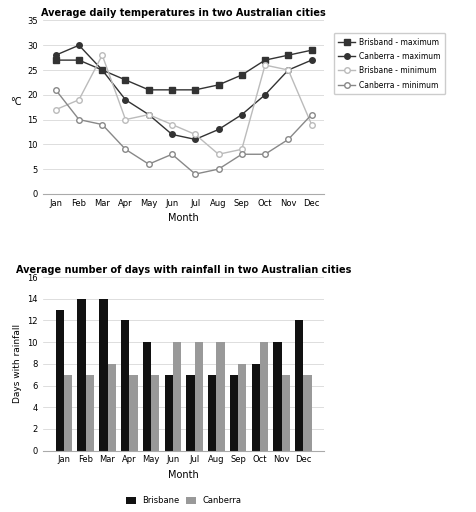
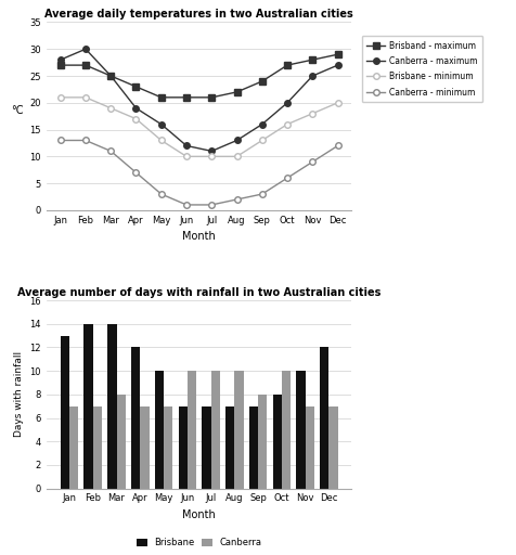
Average daily temperatures in two Australian cities/Brisbane - minimum/Jan: 17 -> 21
Average daily temperatures in two Australian cities/Canberra - minimum/Jan: 21 -> 13
Average daily temperatures in two Australian cities/Brisbane - minimum/Feb: 19 -> 21
Average daily temperatures in two Australian cities/Canberra - minimum/Feb: 15 -> 13
Average daily temperatures in two Australian cities/Brisbane - minimum/Mar: 28 -> 19
Average daily temperatures in two Australian cities/Canberra - minimum/Mar: 14 -> 11
Average daily temperatures in two Australian cities/Brisbane - minimum/Apr: 15 -> 17
Average daily temperatures in two Australian cities/Canberra - minimum/Apr: 9 -> 7
Average daily temperatures in two Australian cities/Brisbane - minimum/May: 16 -> 13
Average daily temperatures in two Australian cities/Canberra - minimum/May: 6 -> 3
Average daily temperatures in two Australian cities/Brisbane - minimum/Jun: 14 -> 10
Average daily temperatures in two Australian cities/Canberra - minimum/Jun: 8 -> 1
Average daily temperatures in two Australian cities/Brisbane - minimum/Jul: 12 -> 10
Average daily temperatures in two Australian cities/Canberra - minimum/Jul: 4 -> 1
Average daily temperatures in two Australian cities/Brisbane - minimum/Aug: 8 -> 10
Average daily temperatures in two Australian cities/Canberra - minimum/Aug: 5 -> 2
Average daily temperatures in two Australian cities/Brisbane - minimum/Sep: 9 -> 13
Average daily temperatures in two Australian cities/Canberra - minimum/Sep: 8 -> 3
Average daily temperatures in two Australian cities/Brisbane - minimum/Oct: 26 -> 16
Average daily temperatures in two Australian cities/Canberra - minimum/Oct: 8 -> 6
Average daily temperatures in two Australian cities/Brisbane - minimum/Nov: 25 -> 18
Average daily temperatures in two Australian cities/Canberra - minimum/Nov: 11 -> 9
Average daily temperatures in two Australian cities/Brisbane - minimum/Dec: 14 -> 20
Average daily temperatures in two Australian cities/Canberra - minimum/Dec: 16 -> 12
